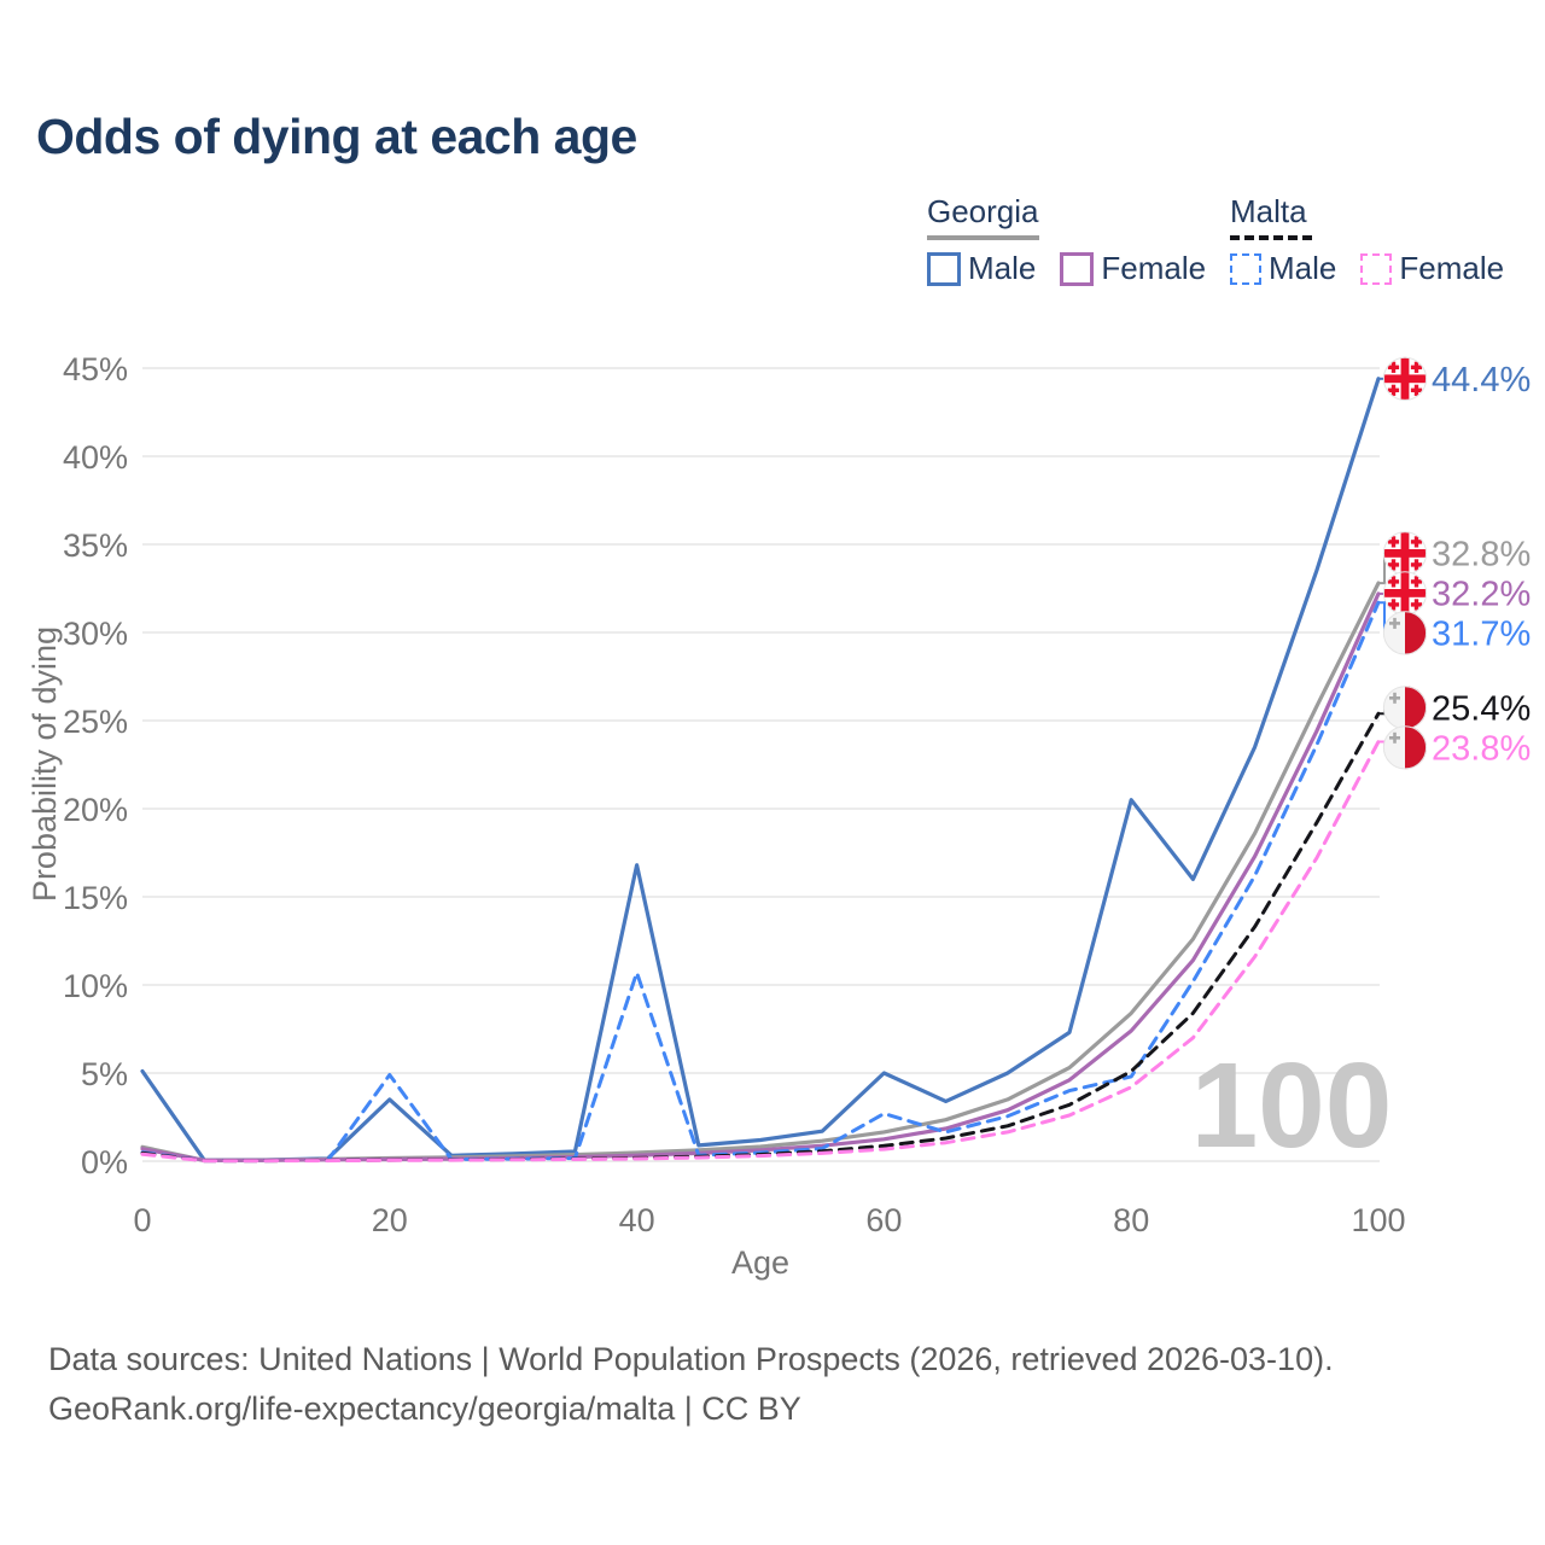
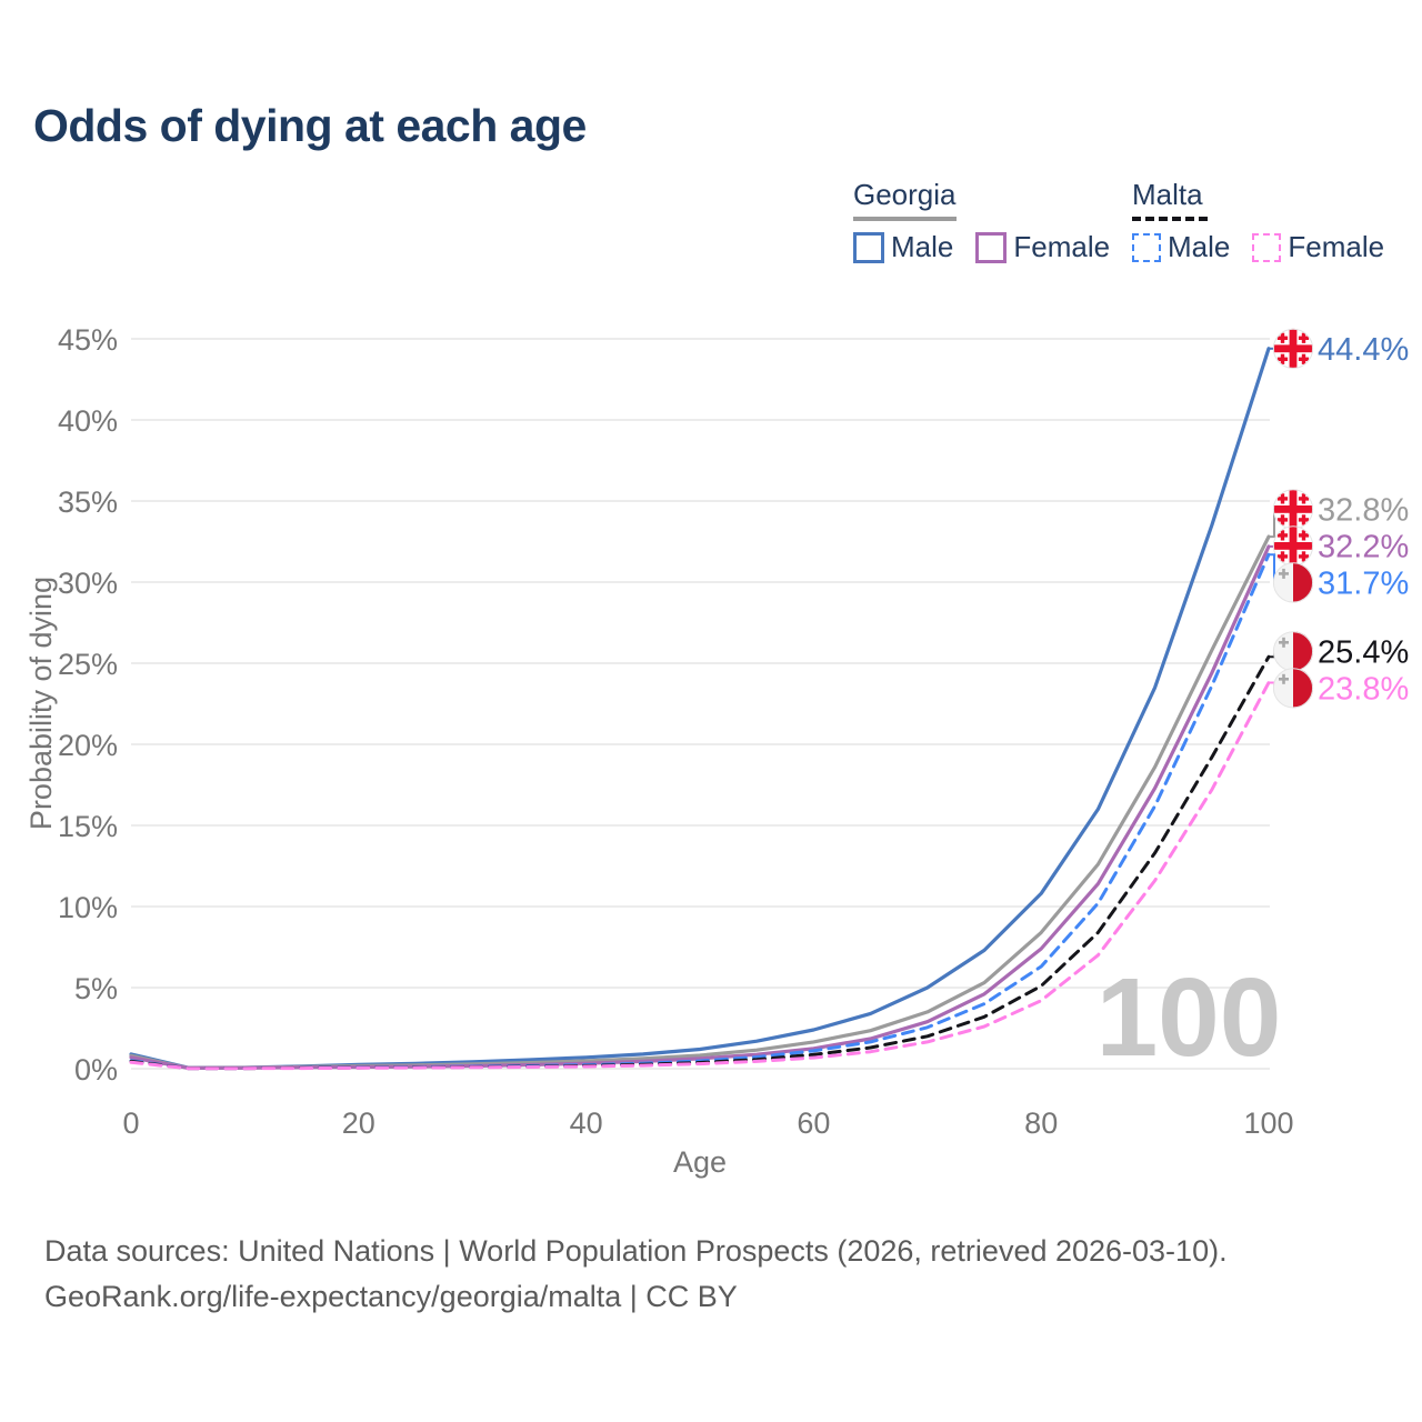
Georgia Male/0: 5.1% -> 0.9%
Georgia Male/20: 3.5% -> 0.2%
Malta Male/20: 4.9% -> 0.1%
Georgia Male/40: 16.8% -> 0.7%
Malta Male/40: 10.7% -> 0.2%
Georgia Male/60: 5.0% -> 2.4%
Malta Male/60: 2.7% -> 1.1%
Georgia Male/80: 20.5% -> 10.8%
Malta Male/80: 4.8% -> 6.3%
